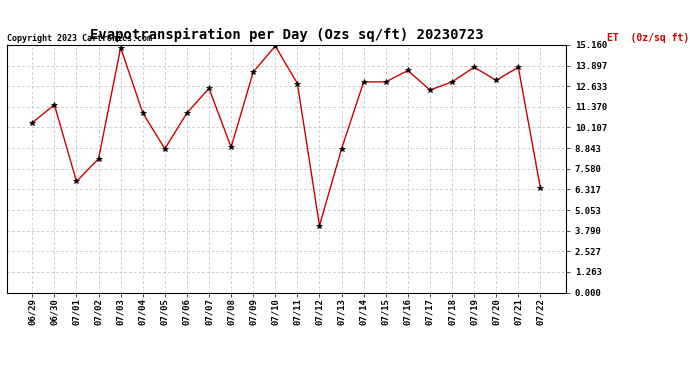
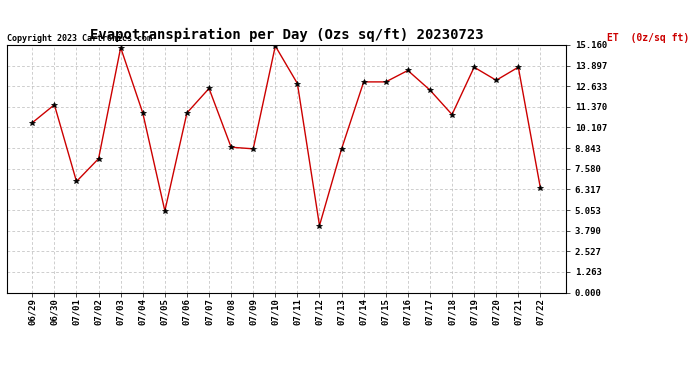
07/05: 8.8 -> 5.0
07/09: 13.5 -> 8.8
07/18: 12.9 -> 10.9
